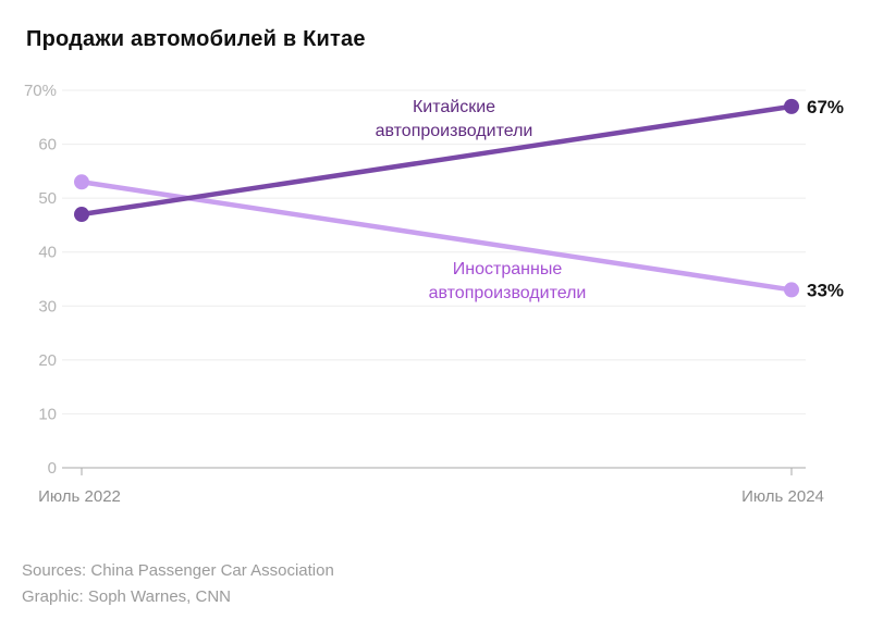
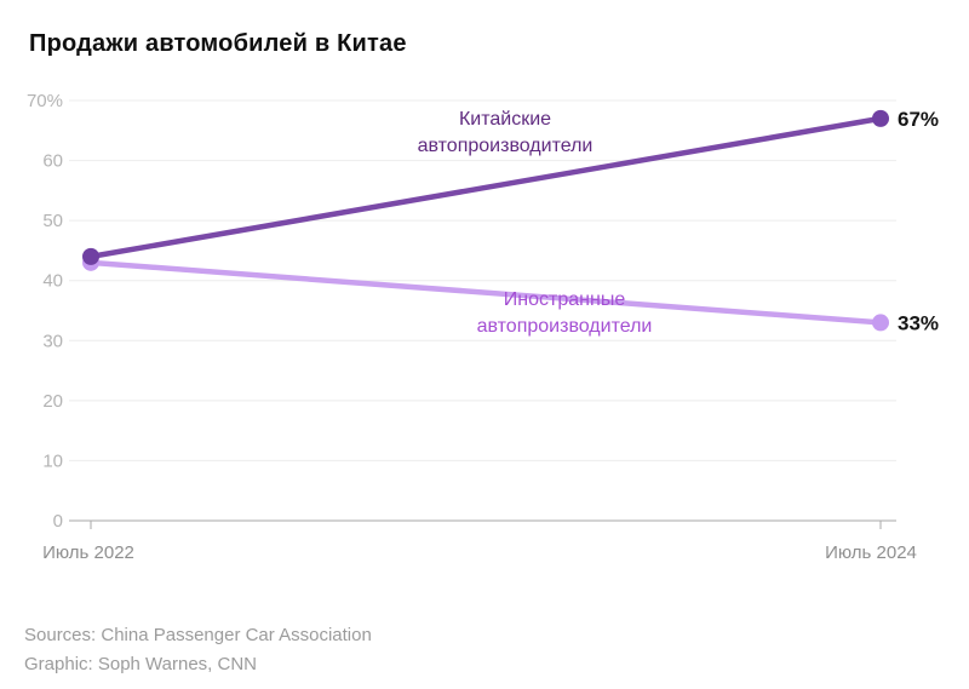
Иностранные автопроизводители/Июль 2022: 53% -> 43%
Китайские автопроизводители/Июль 2022: 47% -> 44%
